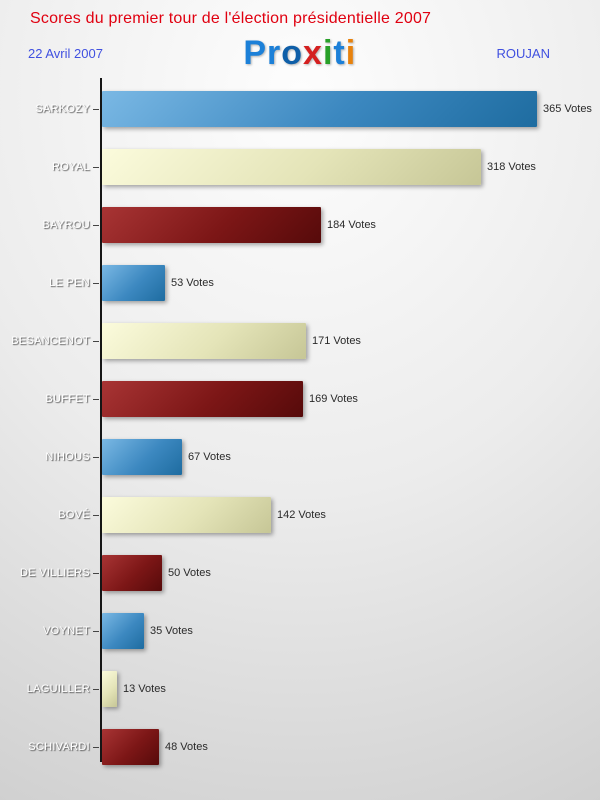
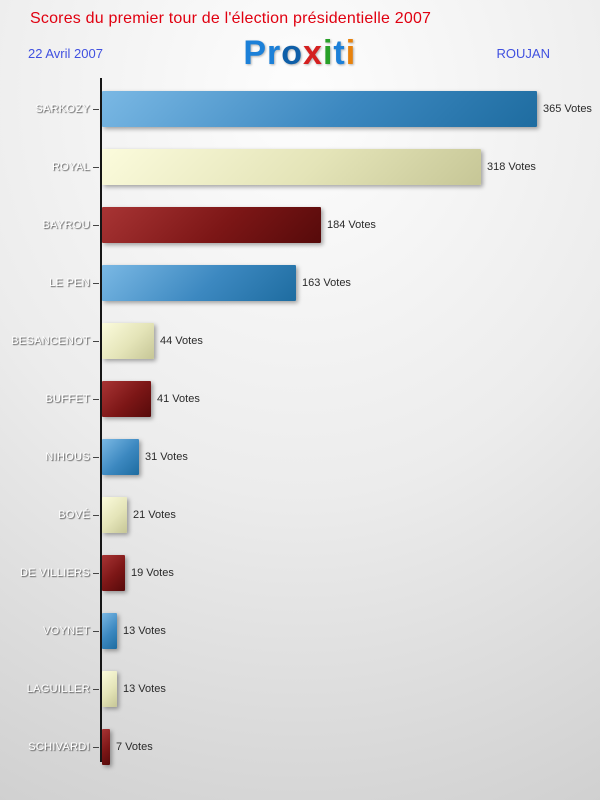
LE PEN: 53 -> 163
BESANCENOT: 171 -> 44
BUFFET: 169 -> 41
NIHOUS: 67 -> 31
BOVÉ: 142 -> 21
DE VILLIERS: 50 -> 19
VOYNET: 35 -> 13
SCHIVARDI: 48 -> 7
